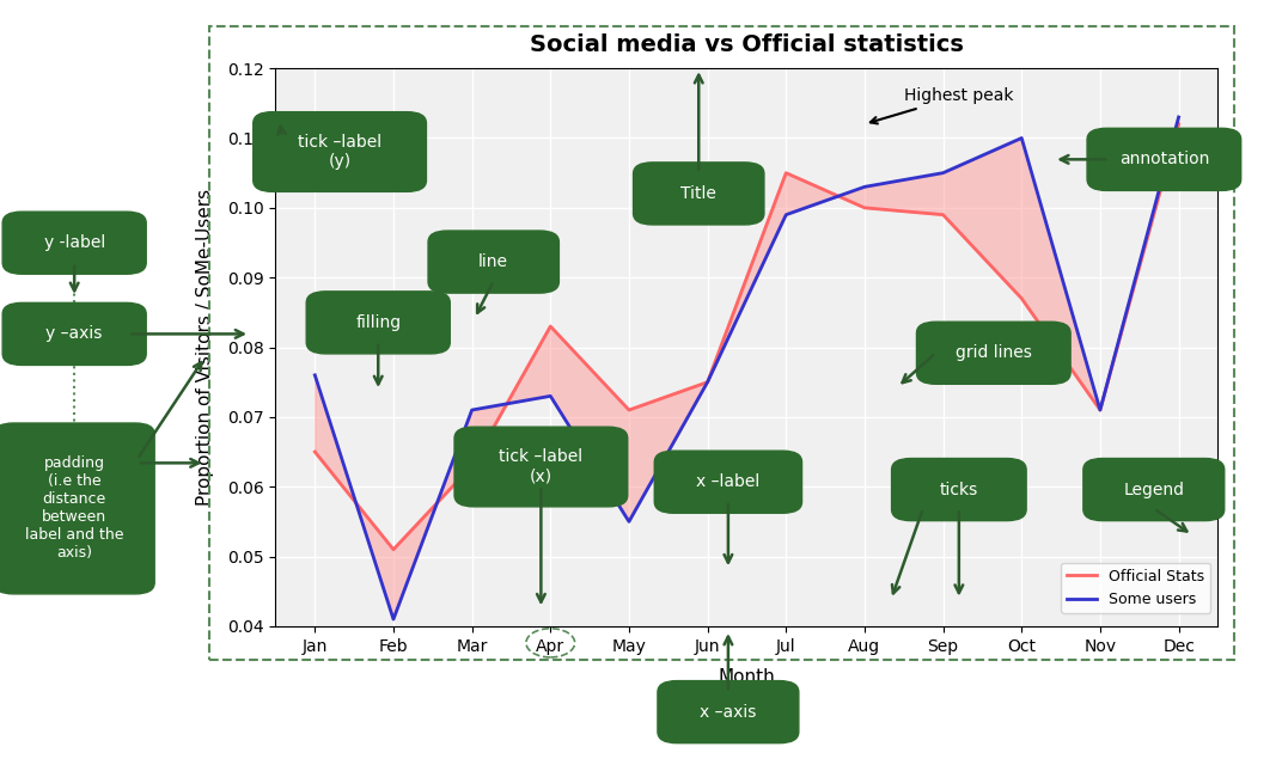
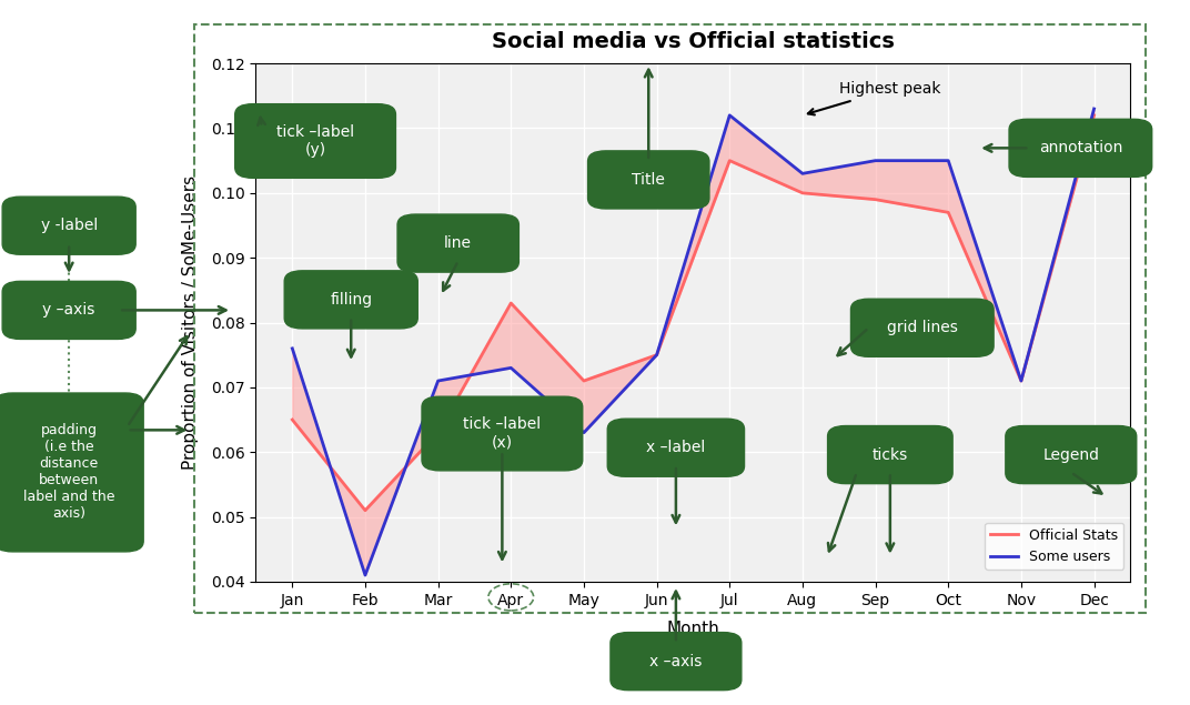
Some users/May: 0.055 -> 0.063
Some users/Jul: 0.099 -> 0.112
Official Stats/Oct: 0.087 -> 0.097
Some users/Oct: 0.110 -> 0.105
